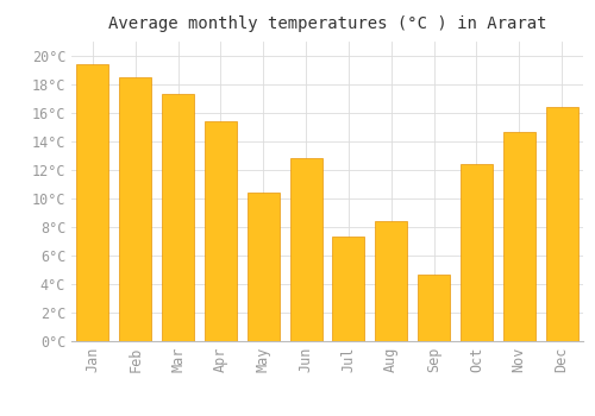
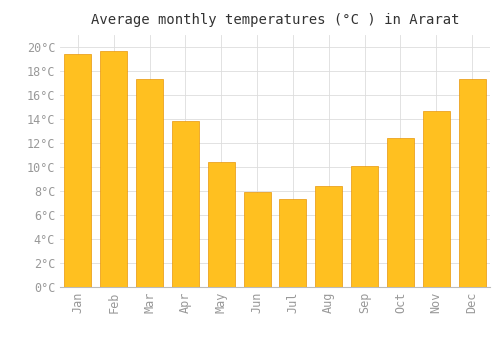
Feb: 18.5°C -> 19.7°C
Apr: 15.4°C -> 13.8°C
Jun: 12.8°C -> 7.9°C
Sep: 4.7°C -> 10.1°C
Dec: 16.4°C -> 17.3°C
